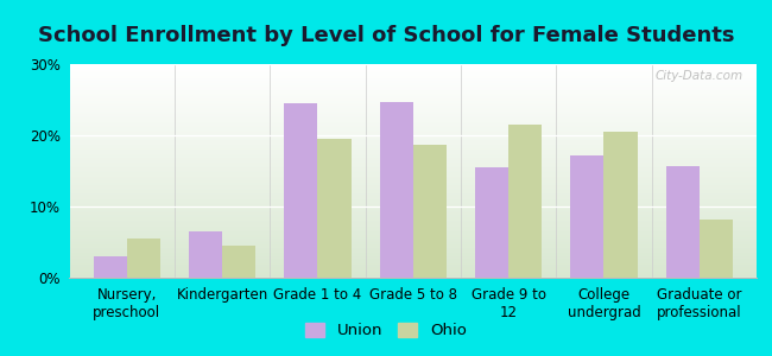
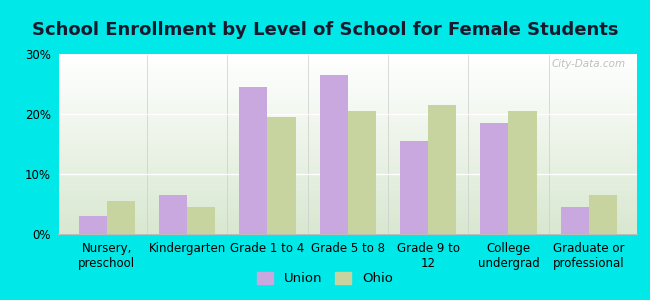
Union/Grade 5 to 8: 24.6% -> 26.5%
Ohio/Grade 5 to 8: 18.6% -> 20.5%
Union/College undergrad: 17.2% -> 18.5%
Union/Graduate or professional: 15.6% -> 4.5%
Ohio/Graduate or professional: 8.2% -> 6.5%
